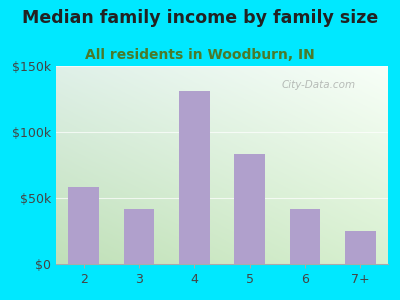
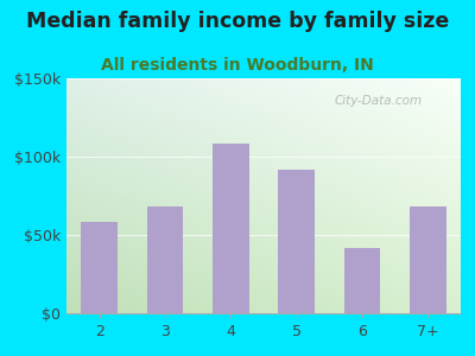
3: $42k -> $68k
4: $131k -> $108k
5: $83k -> $92k
7+: $25k -> $68k
